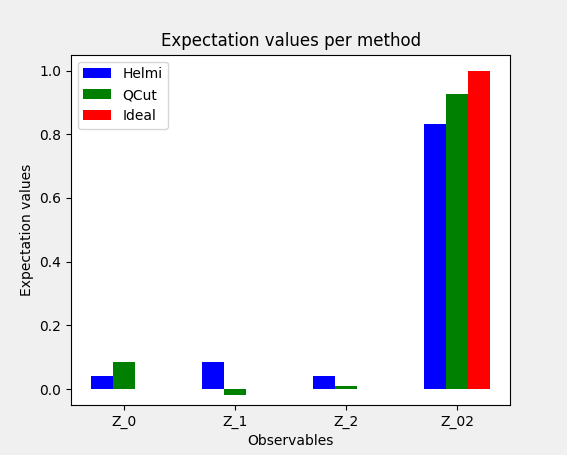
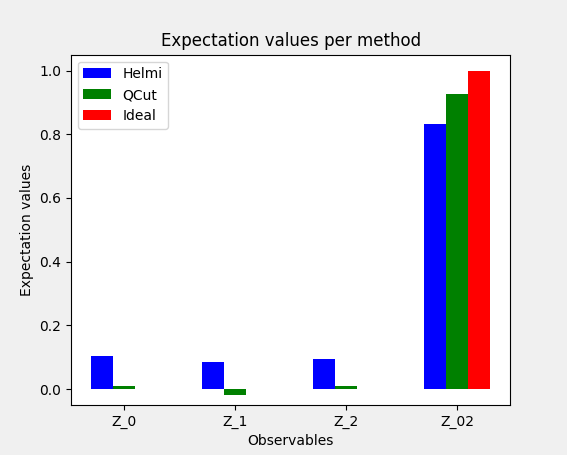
Helmi/Z_0: 0.040 -> 0.105
QCut/Z_0: 0.085 -> 0.010
Helmi/Z_2: 0.040 -> 0.095
